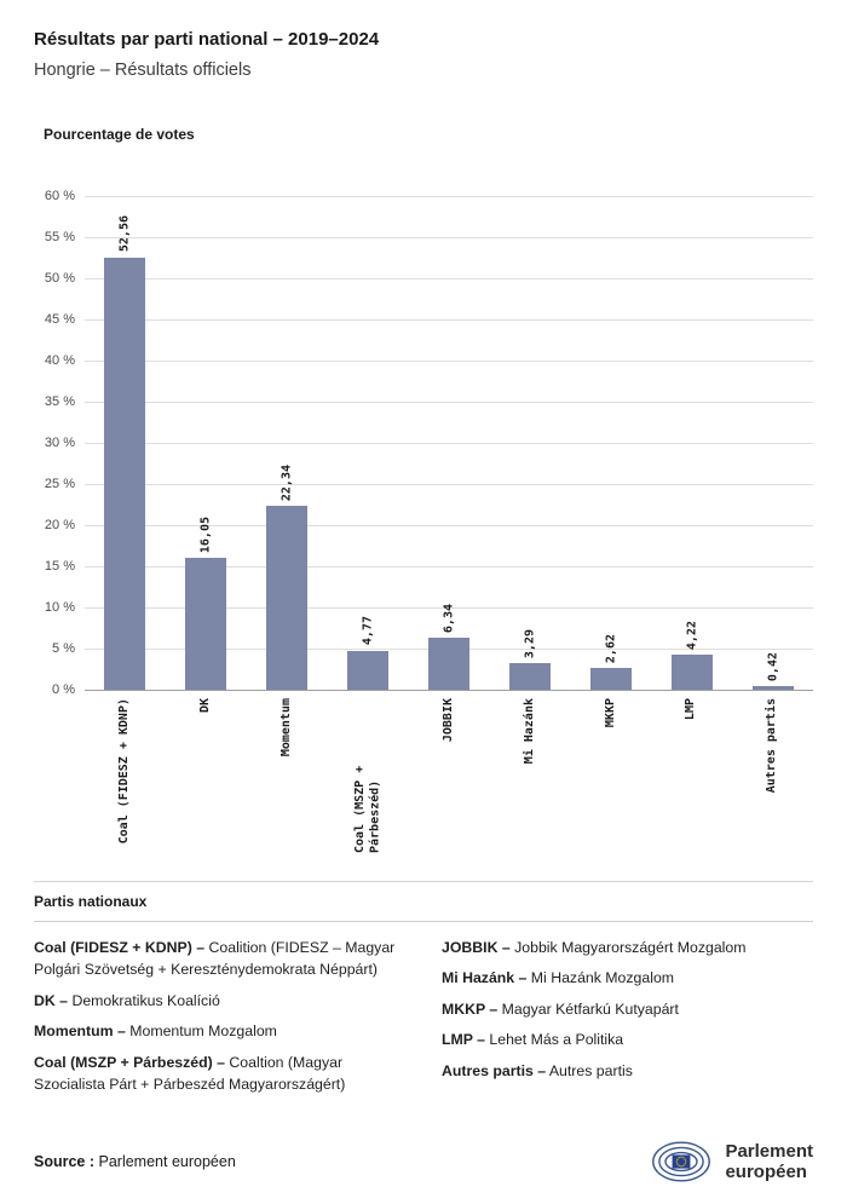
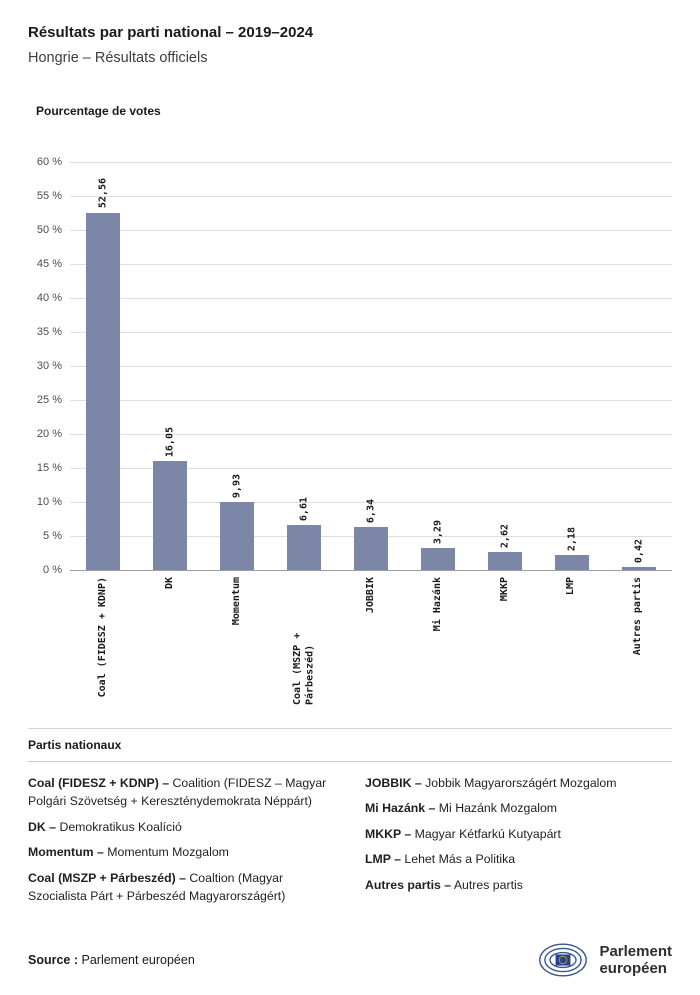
Momentum: 22,34 -> 9,93
Coal (MSZP + Párbeszéd): 4,77 -> 6,61
LMP: 4,22 -> 2,18
